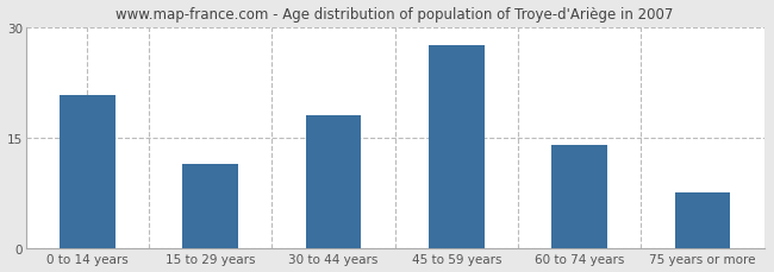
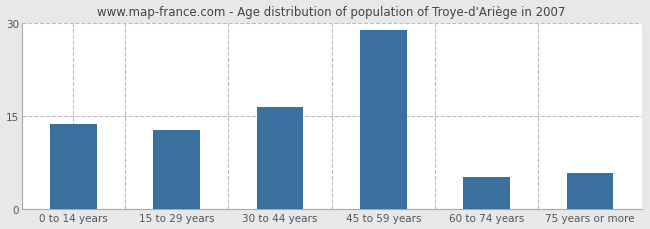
0 to 14 years: 20.8 -> 13.8
15 to 29 years: 11.4 -> 12.8
30 to 44 years: 18.0 -> 16.5
45 to 59 years: 27.6 -> 28.8
60 to 74 years: 14.0 -> 5.2
75 years or more: 7.6 -> 5.8
